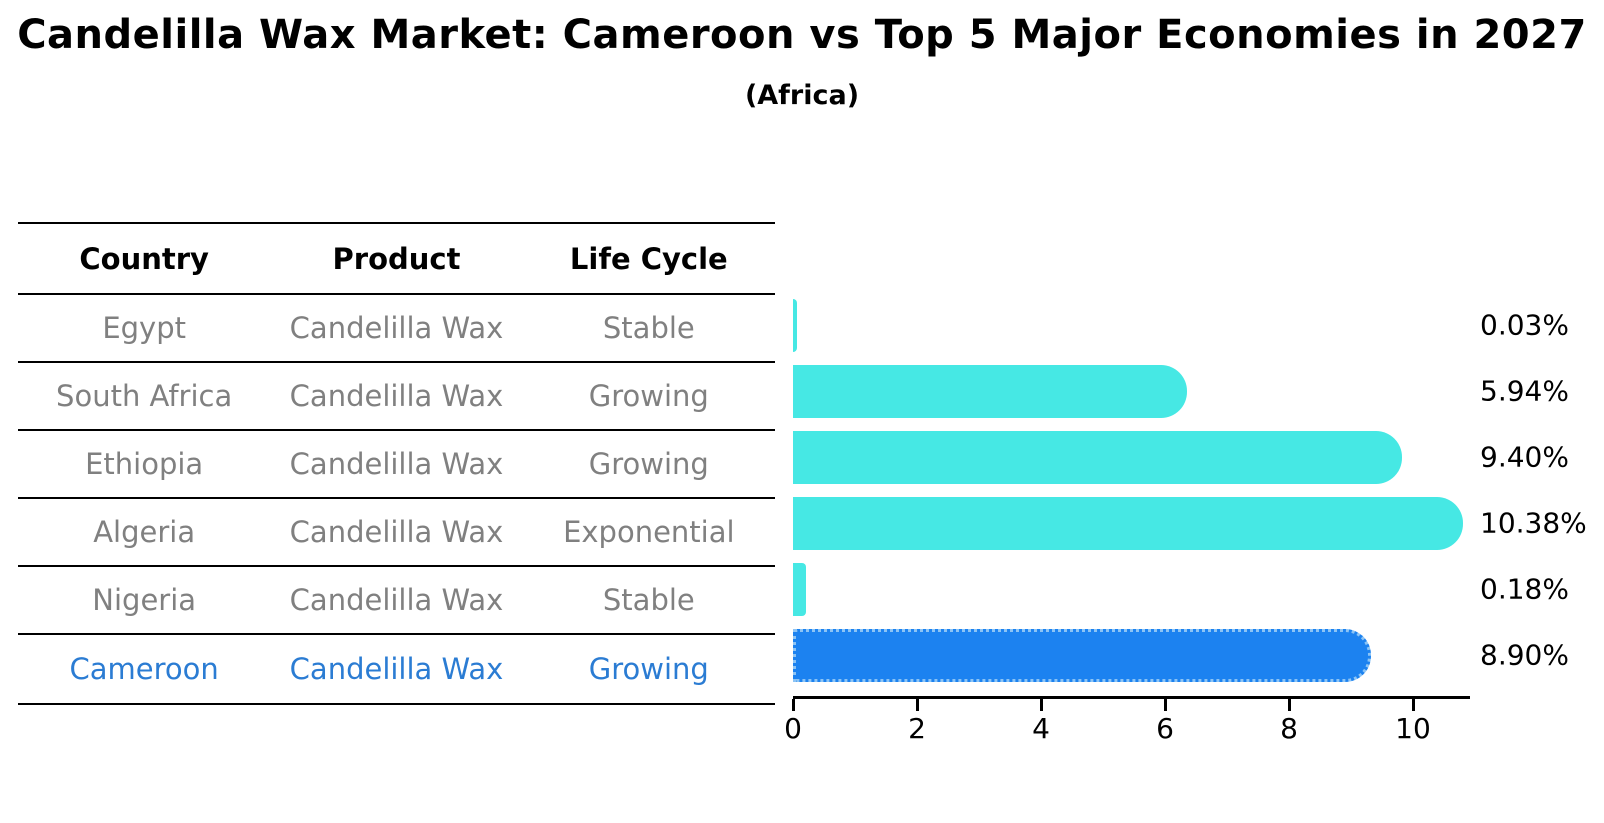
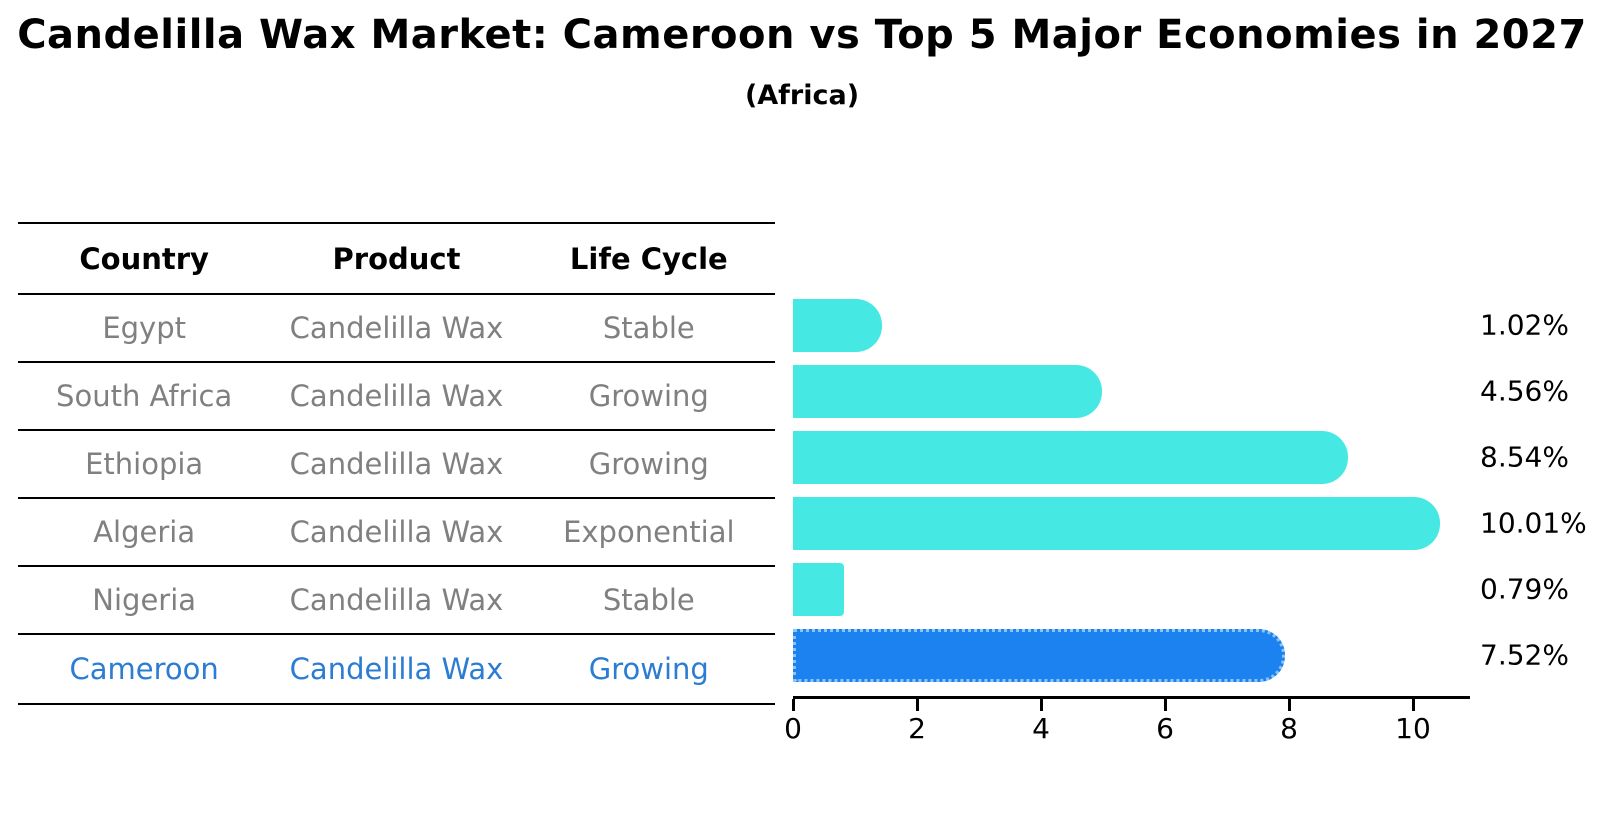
Egypt: 0.03% -> 1.02%
South Africa: 5.94% -> 4.56%
Ethiopia: 9.40% -> 8.54%
Algeria: 10.38% -> 10.01%
Nigeria: 0.18% -> 0.79%
Cameroon: 8.90% -> 7.52%
